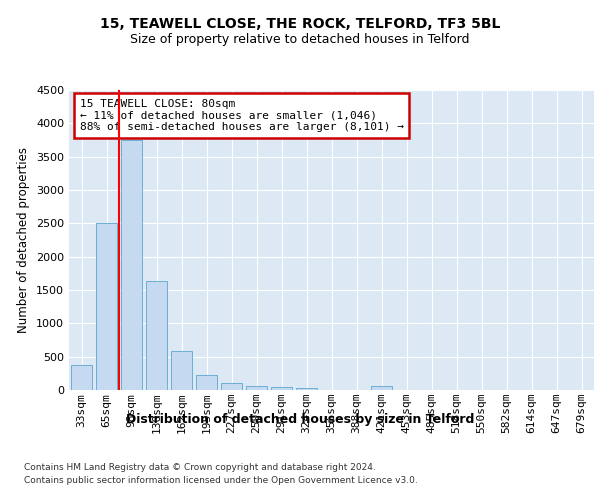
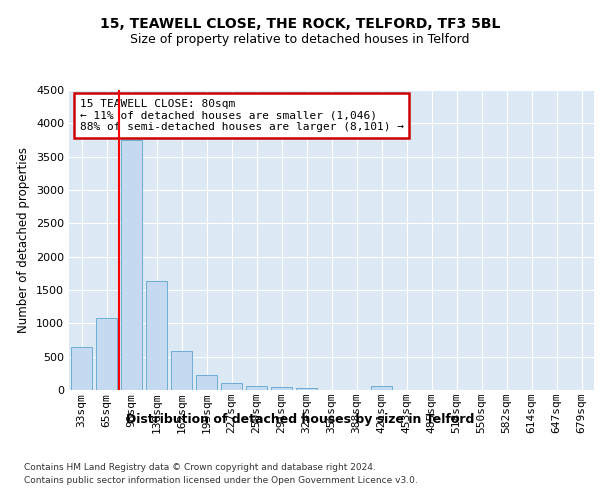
33sqm: 370 -> 640
65sqm: 2500 -> 1080
